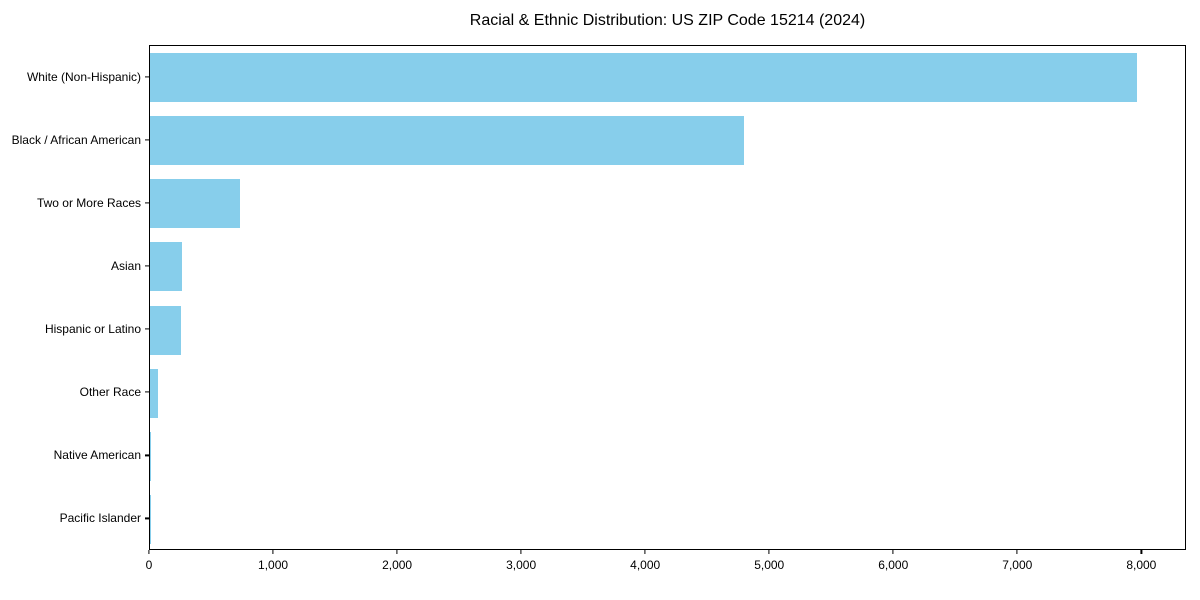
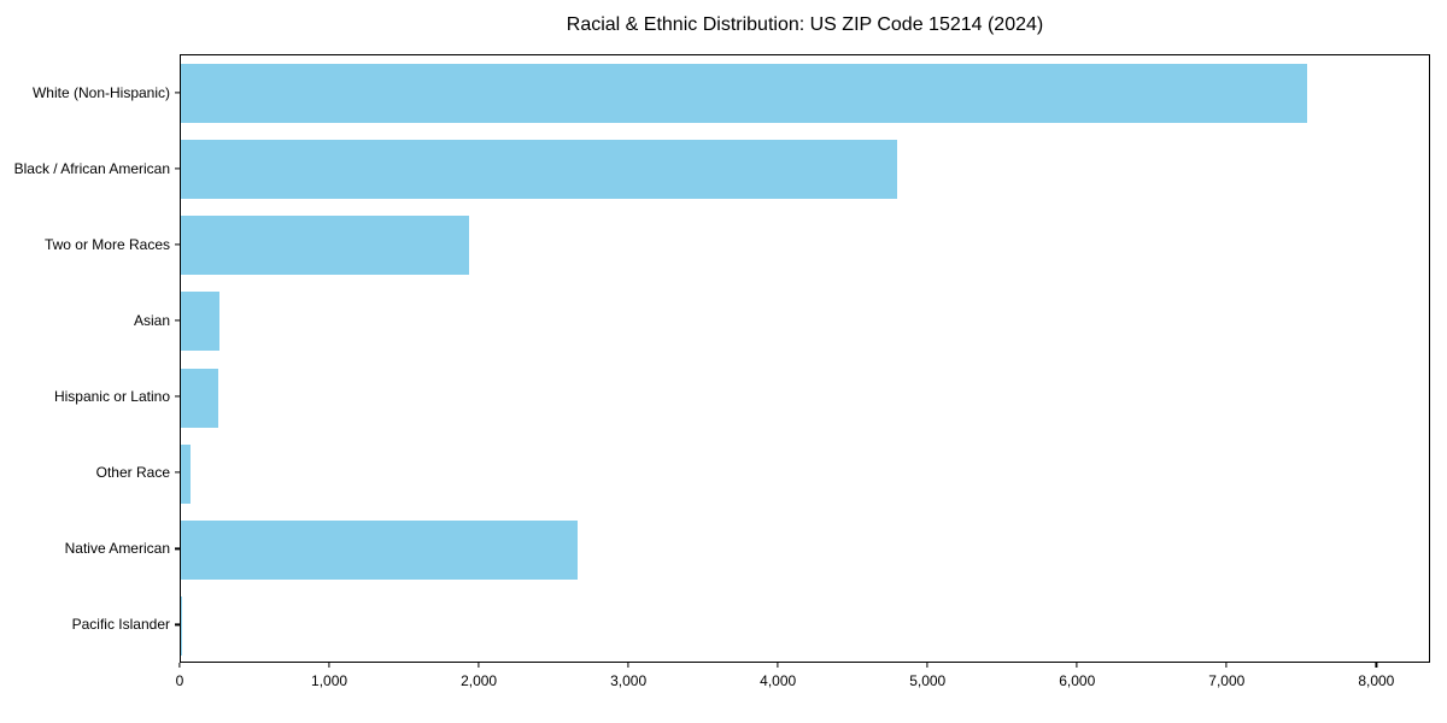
White (Non-Hispanic): 7960 -> 7530
Two or More Races: 720 -> 1930
Native American: 10 -> 2650
